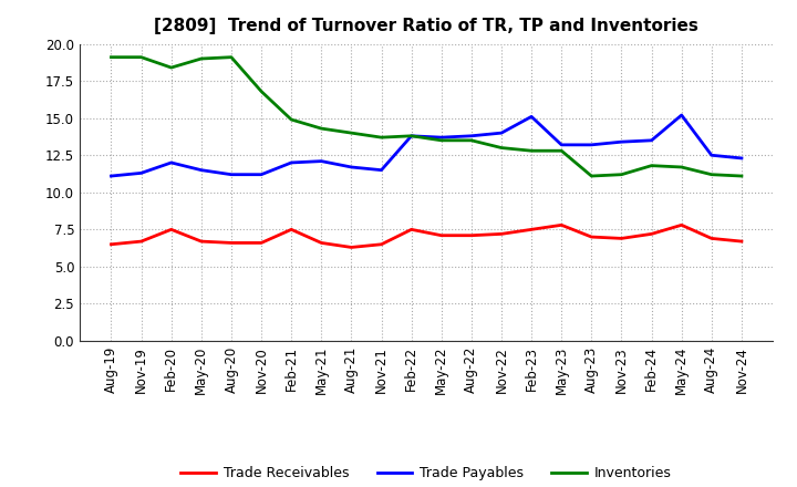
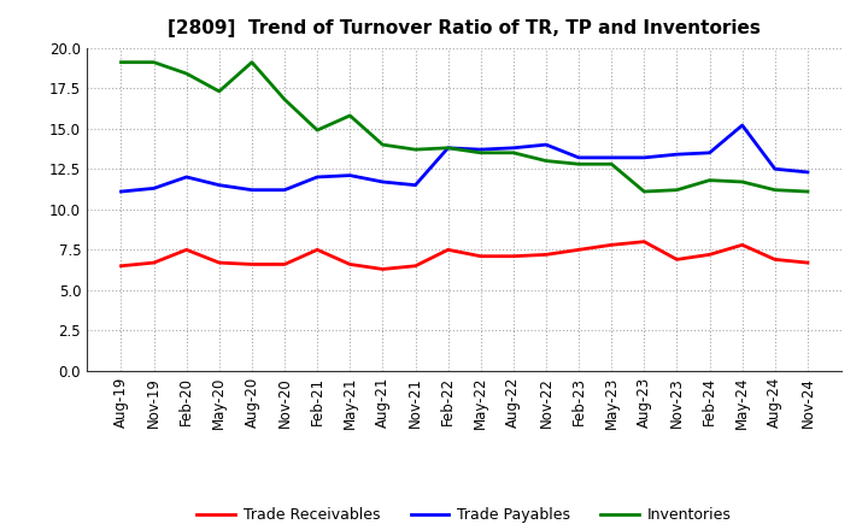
Inventories/May-20: 19.0 -> 17.3
Inventories/May-21: 14.3 -> 15.8
Trade Payables/Feb-23: 15.1 -> 13.2
Trade Receivables/Aug-23: 7.0 -> 8.0
